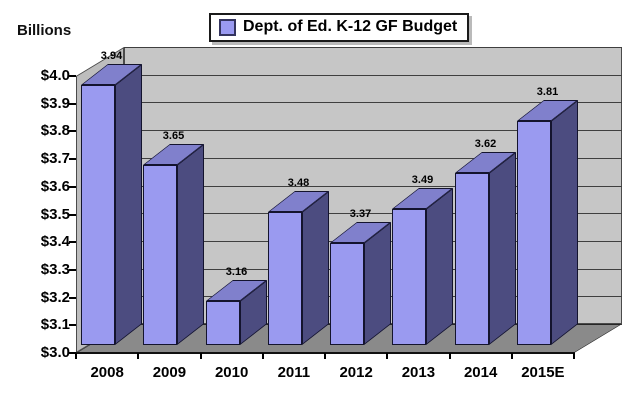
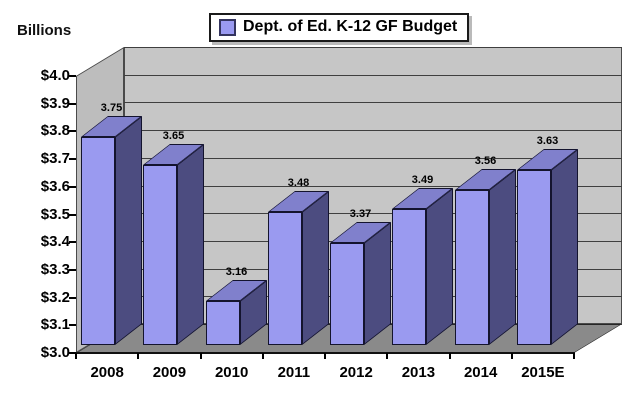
2008: 3.94 -> 3.75
2014: 3.62 -> 3.56
2015E: 3.81 -> 3.63
